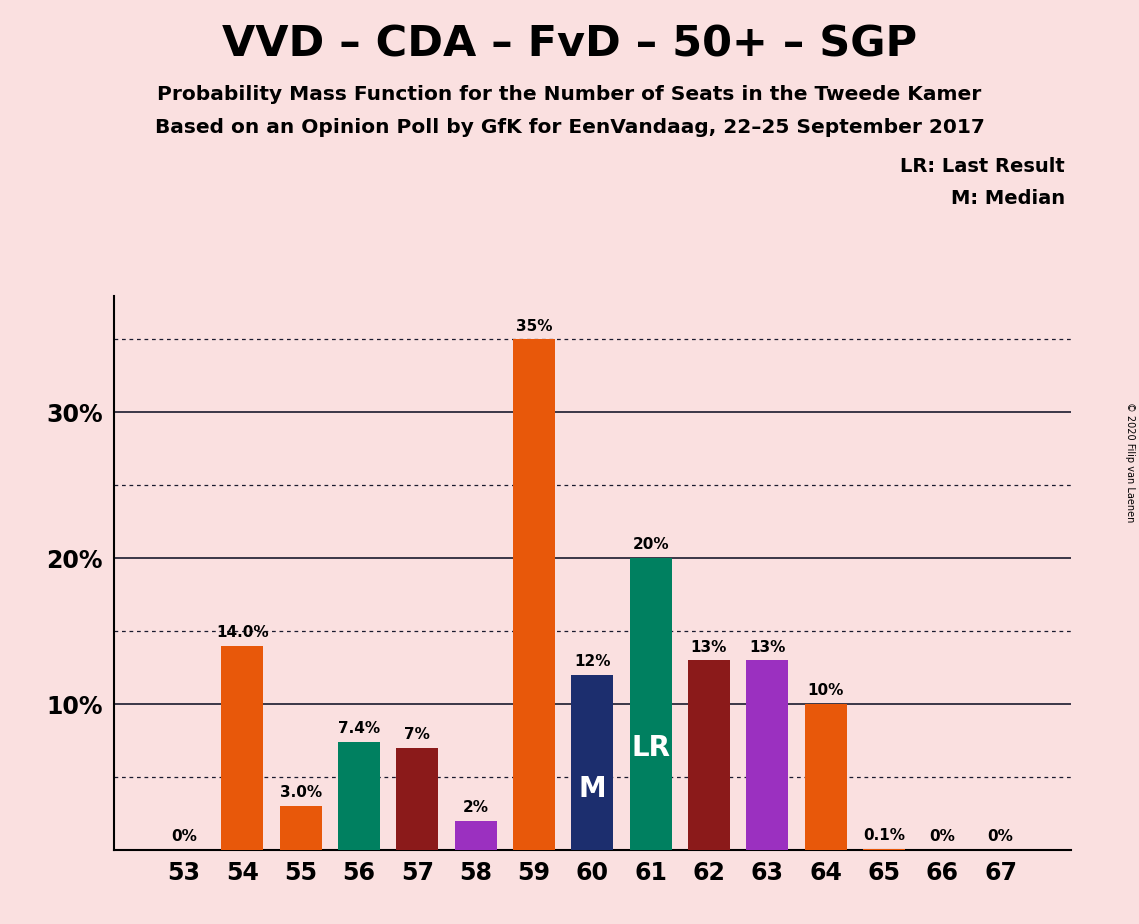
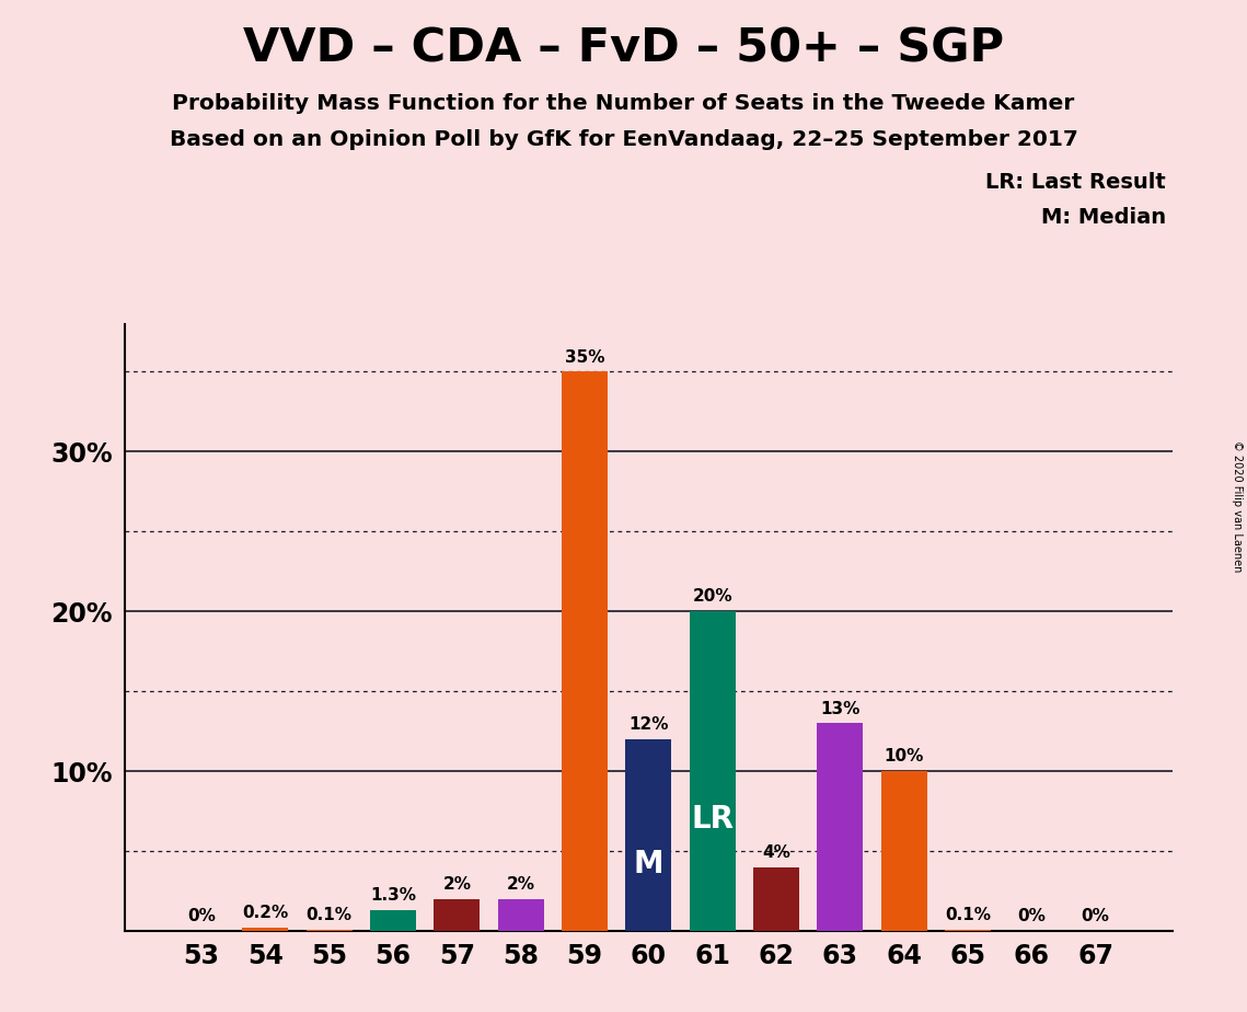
54: 14.0% -> 0.2%
55: 3.0% -> 0.1%
56: 7.4% -> 1.3%
57: 7% -> 2%
62: 13% -> 4%
